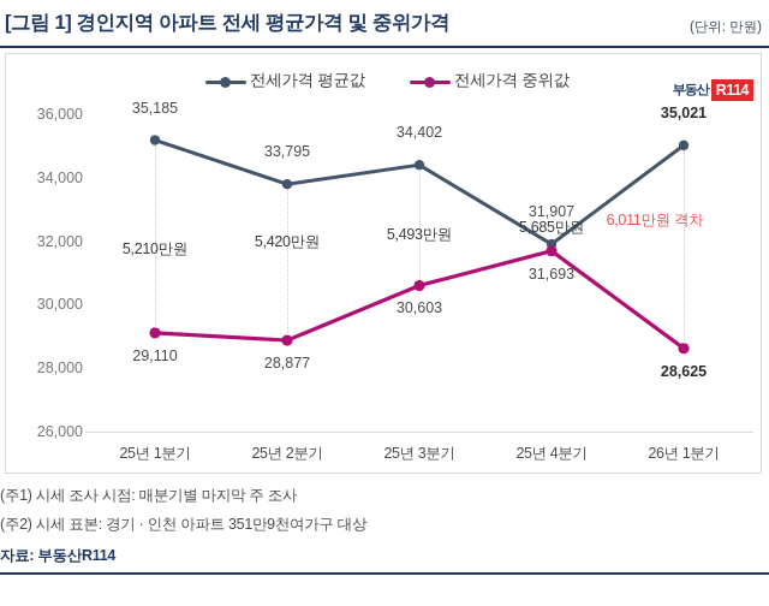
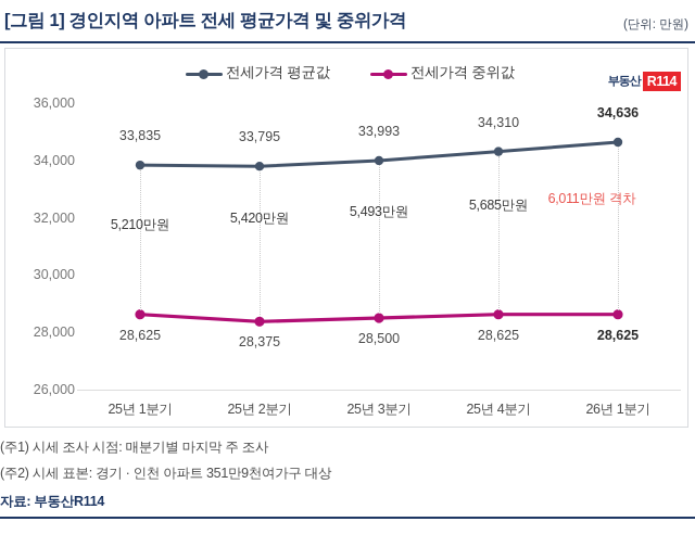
전세가격 평균값/25년 1분기: 35,185 -> 33,835
전세가격 중위값/25년 1분기: 29,110 -> 28,625
전세가격 중위값/25년 2분기: 28,877 -> 28,375
전세가격 평균값/25년 3분기: 34,402 -> 33,993
전세가격 중위값/25년 3분기: 30,603 -> 28,500
전세가격 평균값/25년 4분기: 31,907 -> 34,310
전세가격 중위값/25년 4분기: 31,693 -> 28,625
전세가격 평균값/26년 1분기: 35,021 -> 34,636
